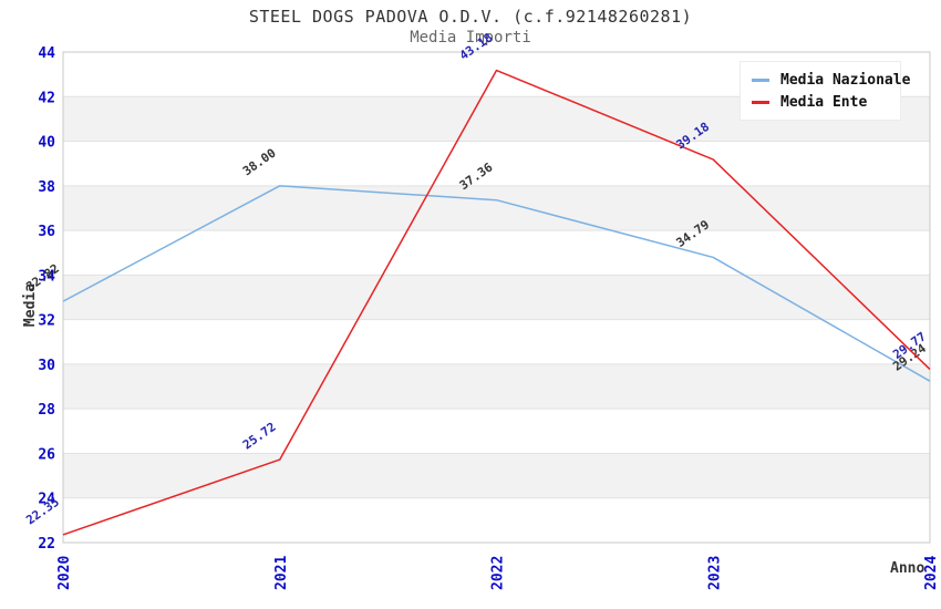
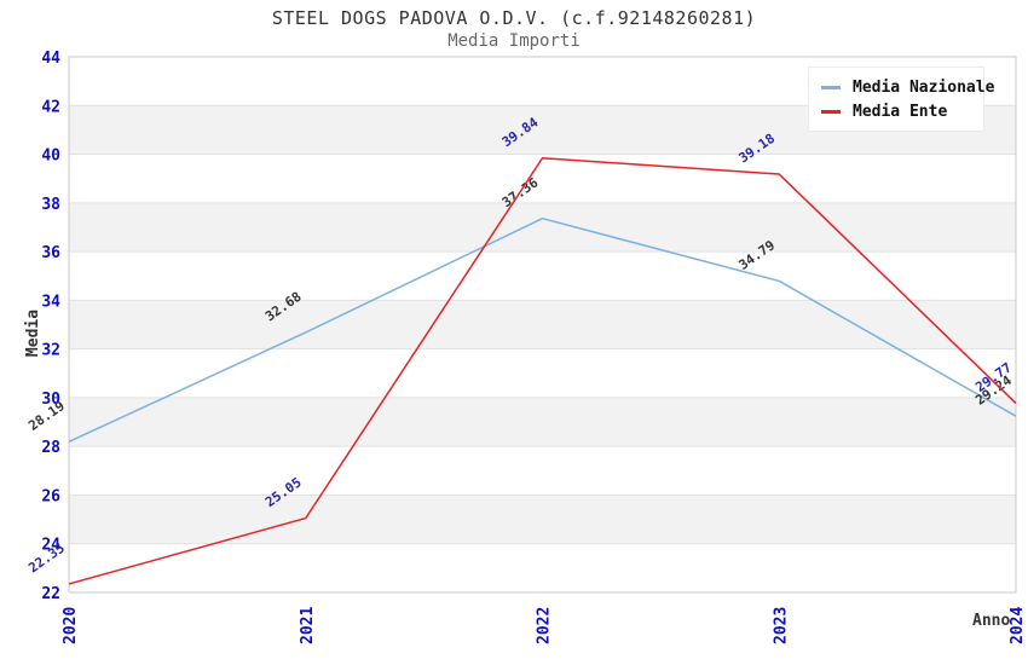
Media Nazionale/2020: 32.82 -> 28.19
Media Nazionale/2021: 38.00 -> 32.68
Media Ente/2021: 25.72 -> 25.05
Media Ente/2022: 43.18 -> 39.84
